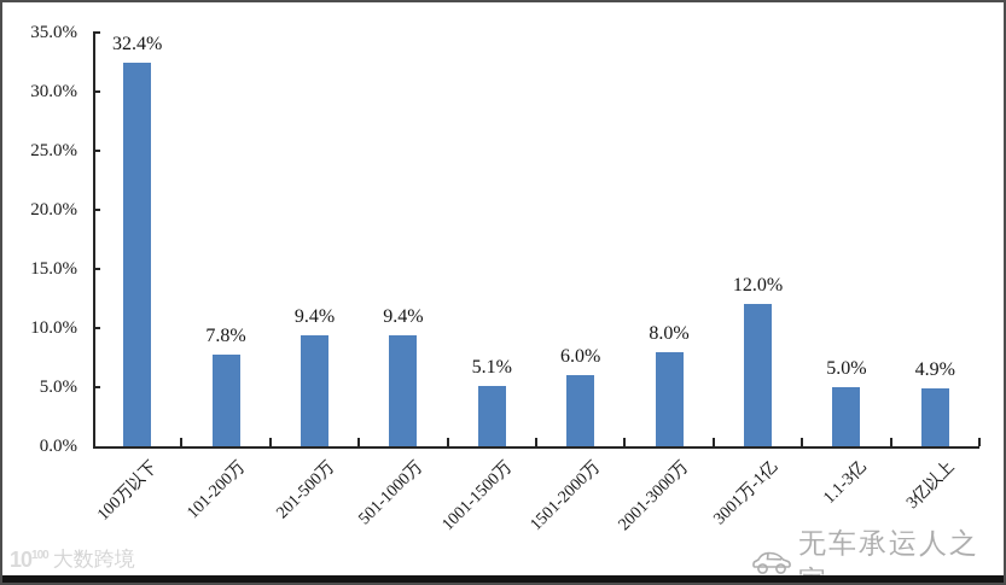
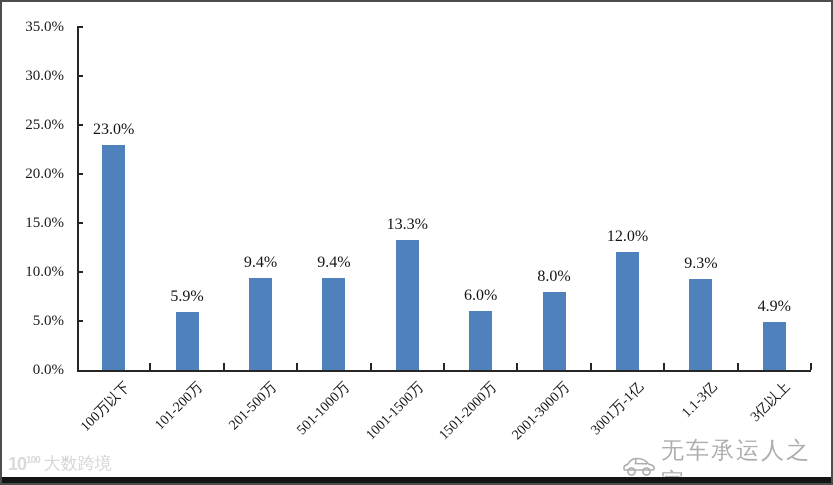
100万以下: 32.4% -> 23.0%
101-200万: 7.8% -> 5.9%
1001-1500万: 5.1% -> 13.3%
1.1-3亿: 5.0% -> 9.3%
